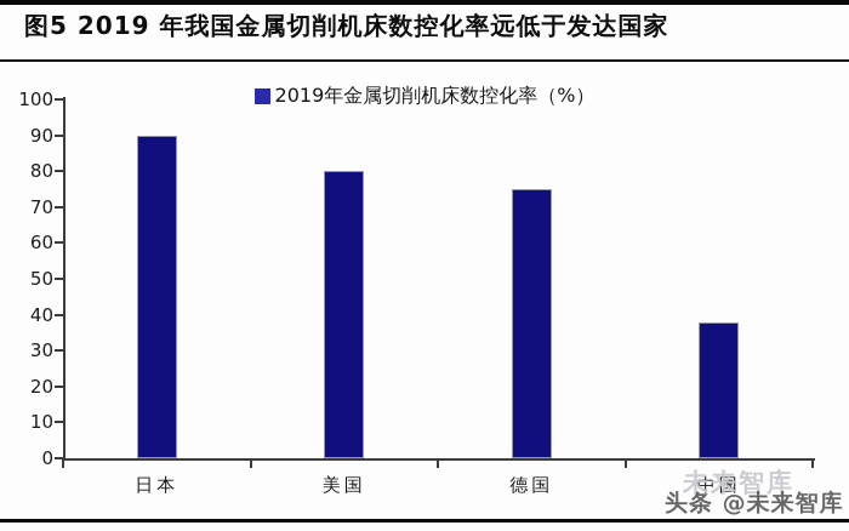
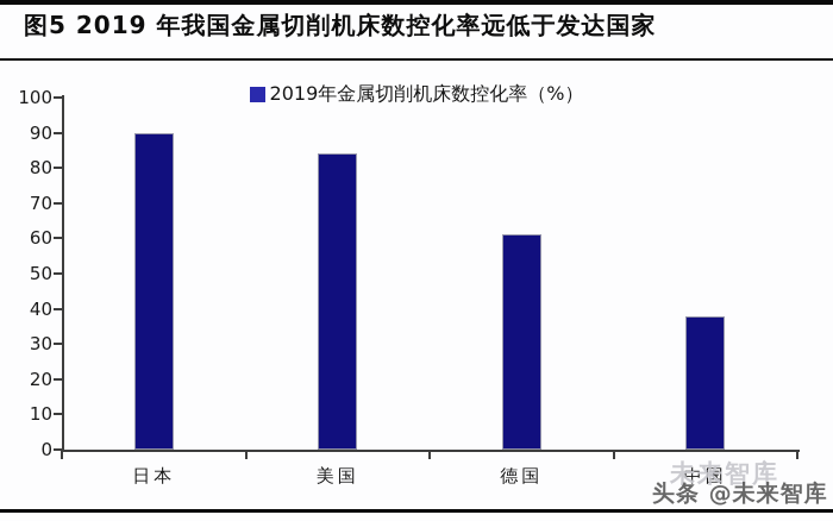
美国: 80 -> 84
德国: 75 -> 61
